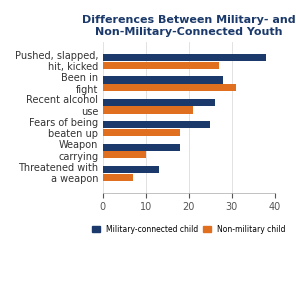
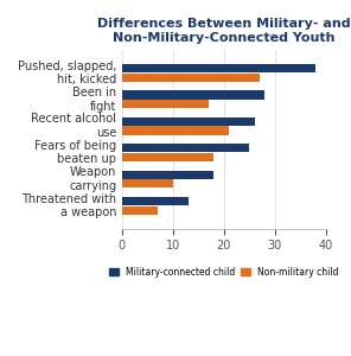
Non-military child/Been in fight: 31 -> 17
